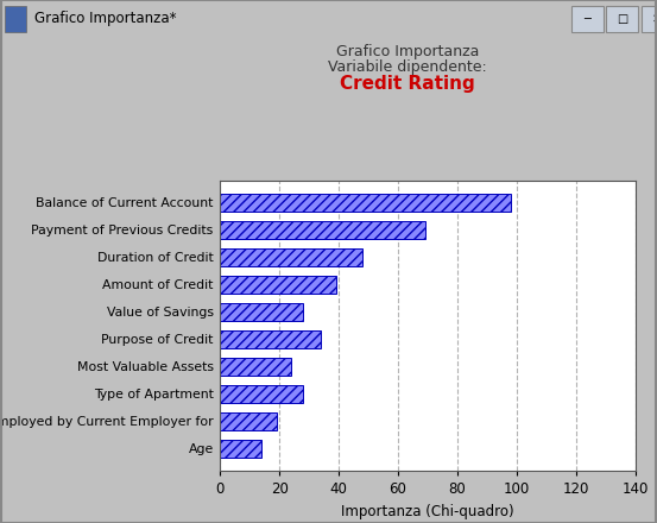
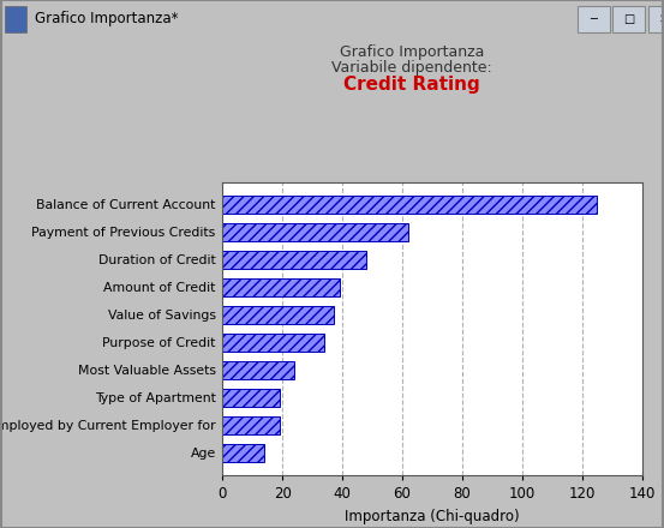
Balance of Current Account: 98 -> 125
Payment of Previous Credits: 69 -> 62
Value of Savings: 28 -> 37
Type of Apartment: 28 -> 19
